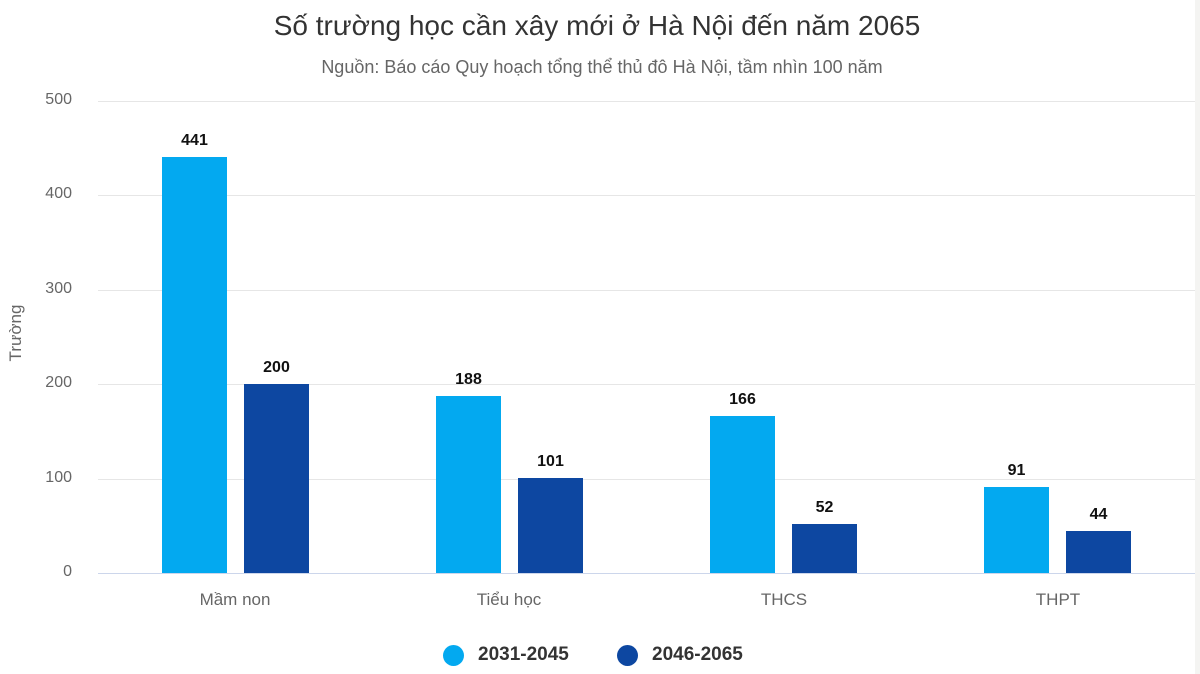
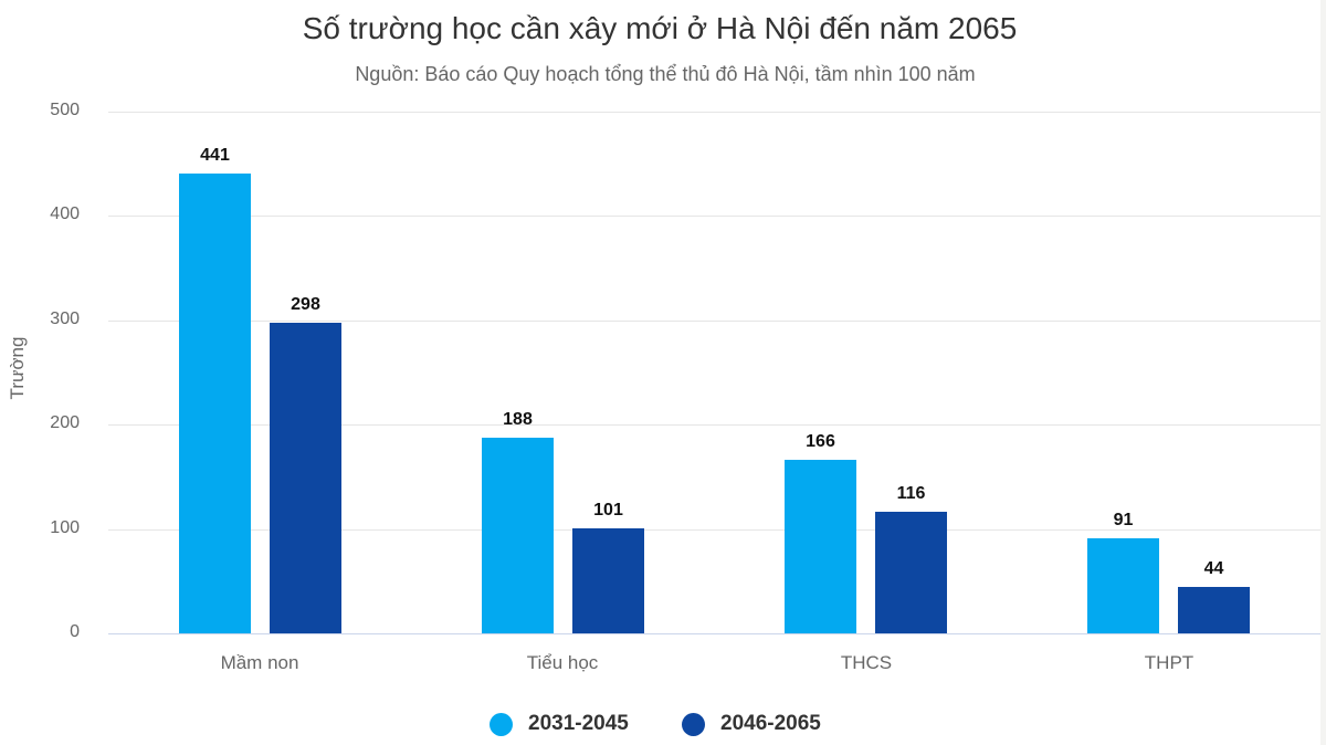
2046-2065/Mầm non: 200 -> 298
2046-2065/THCS: 52 -> 116
